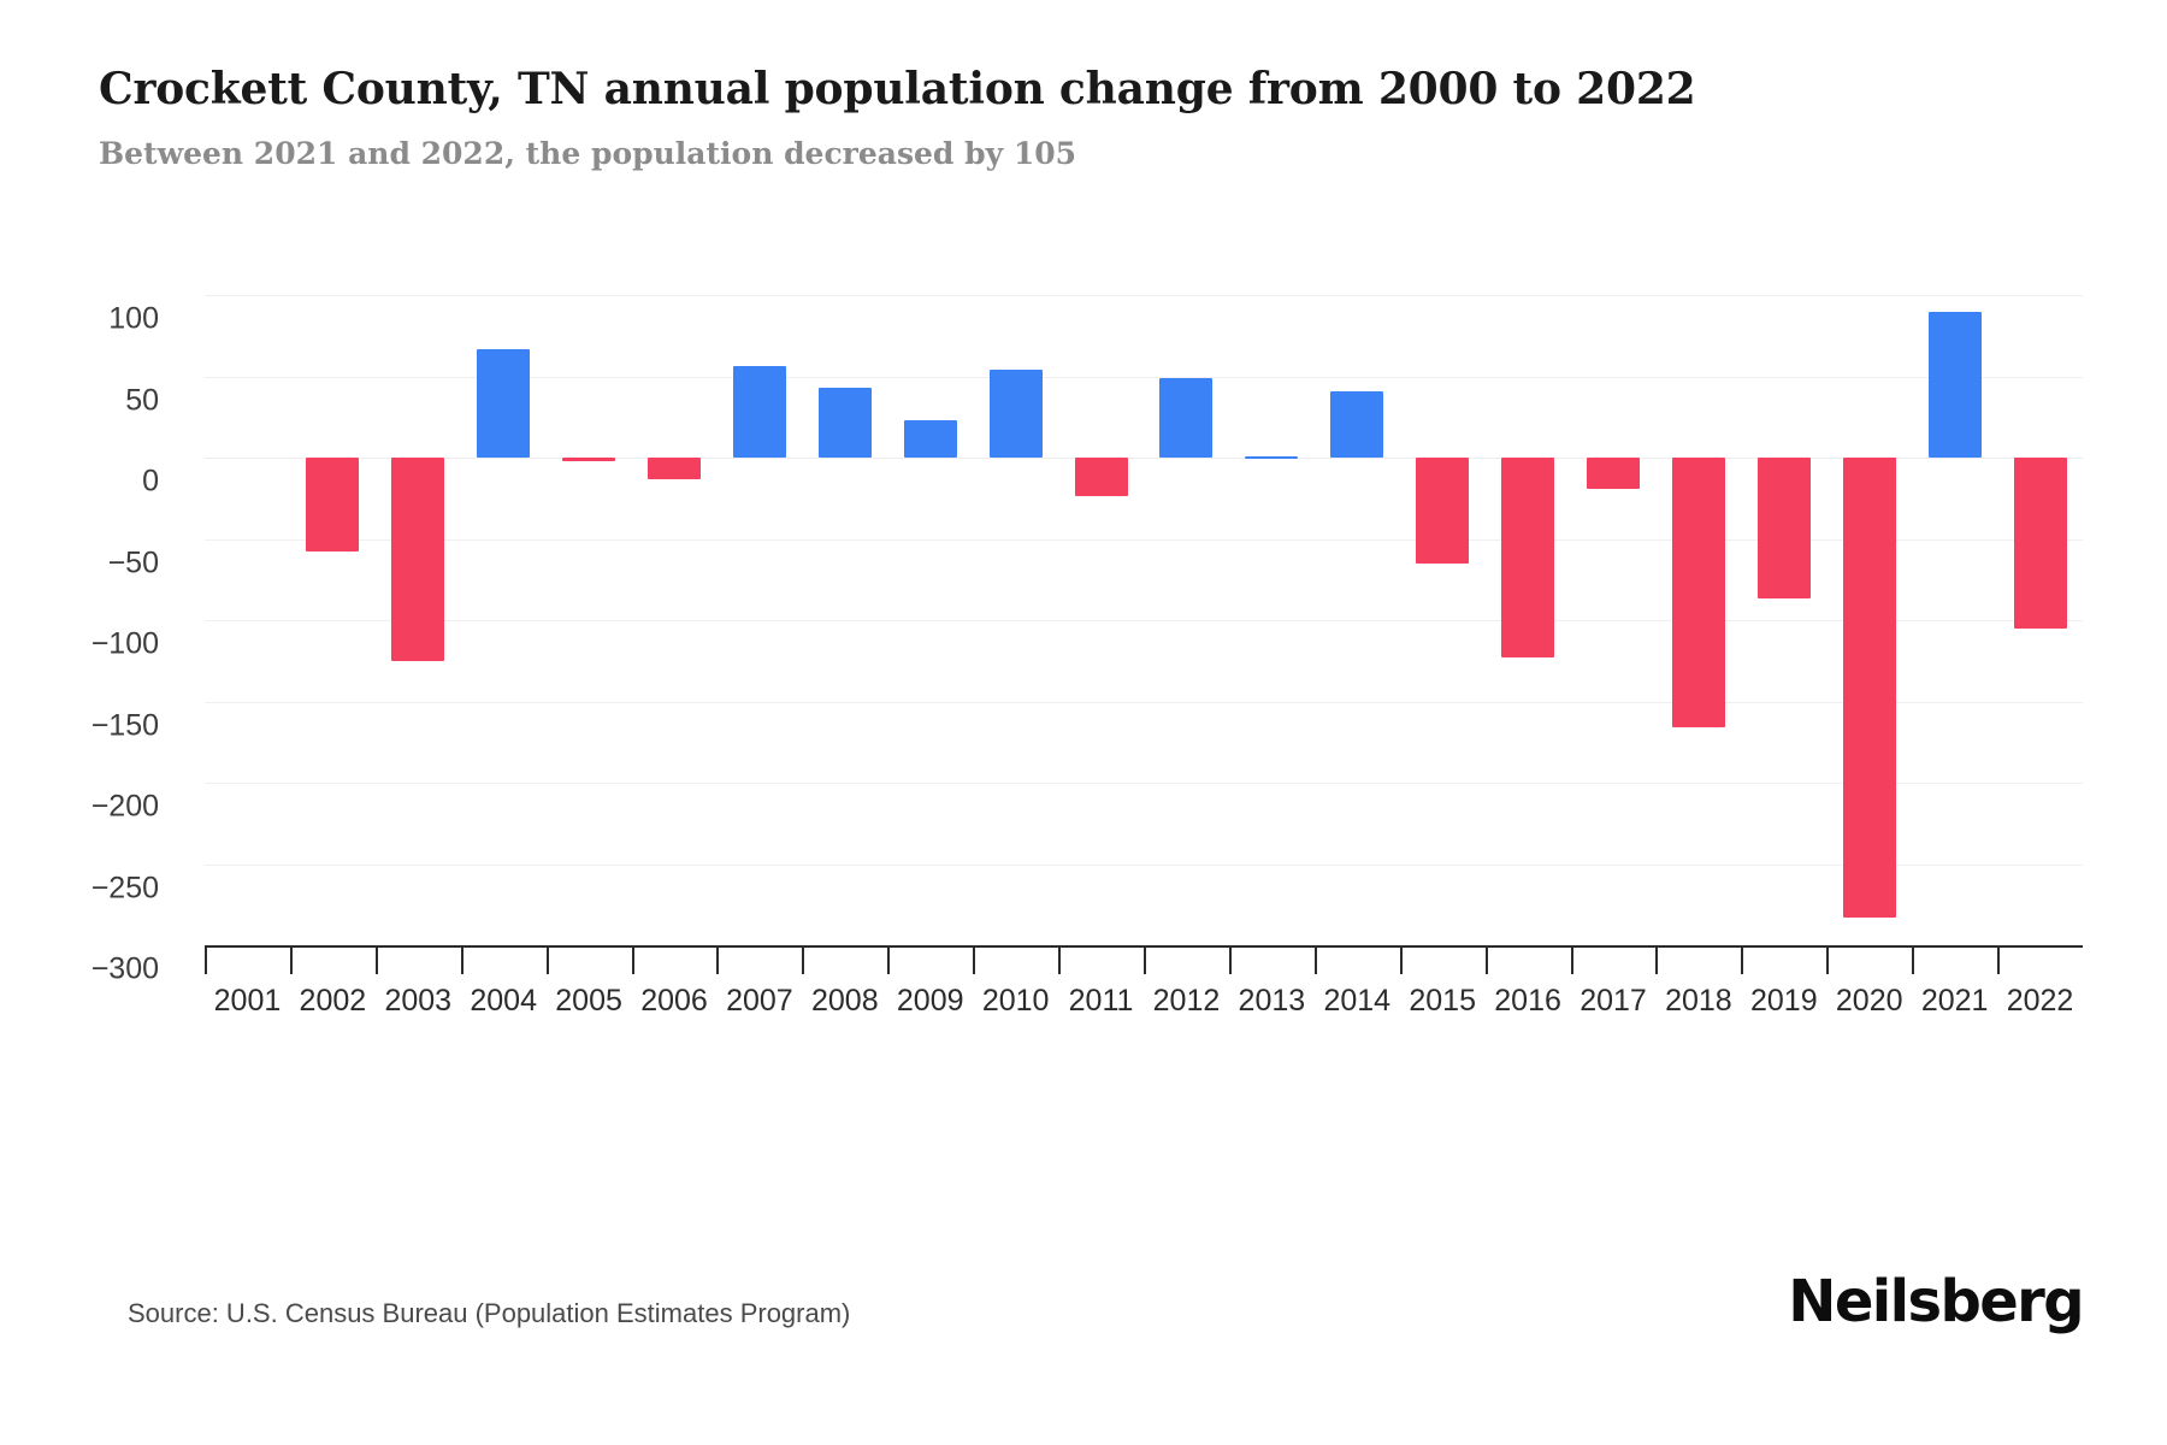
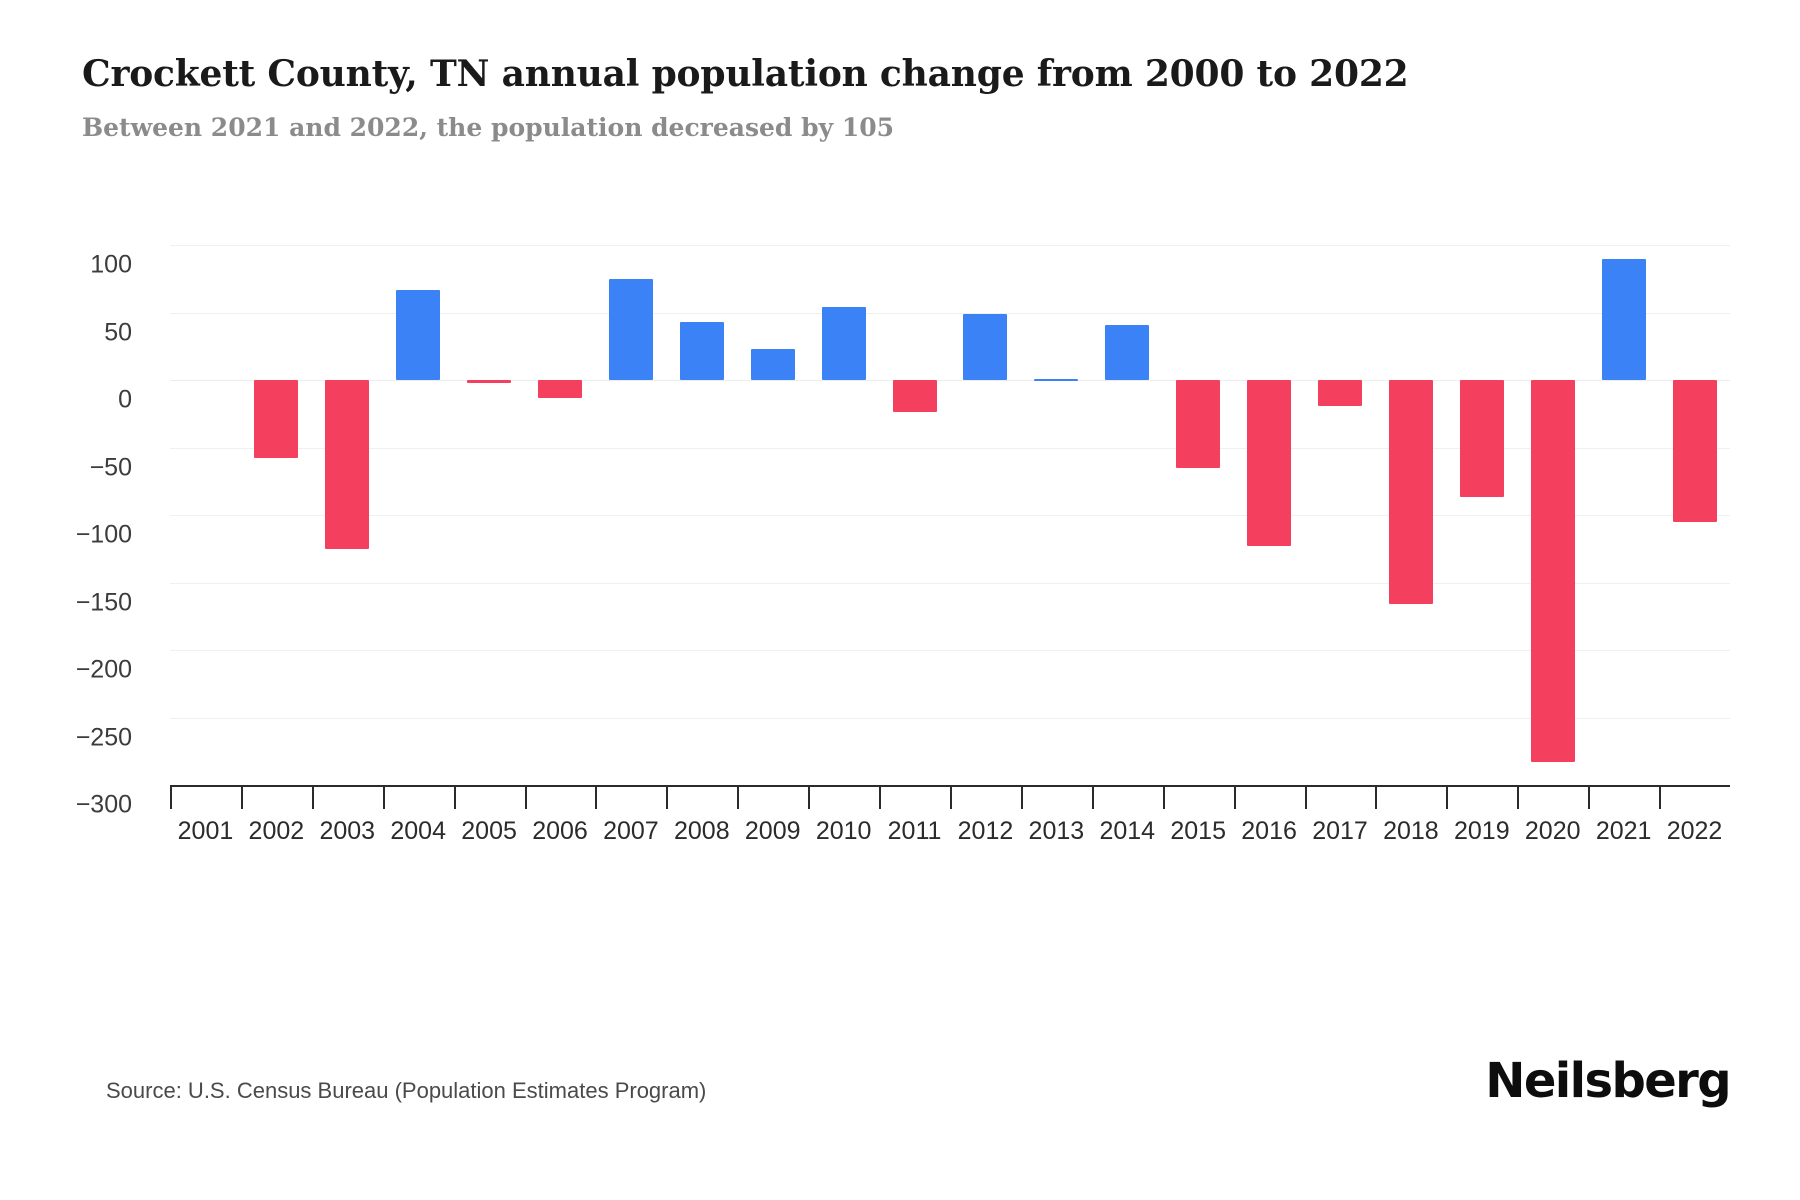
2007: 56 -> 75
